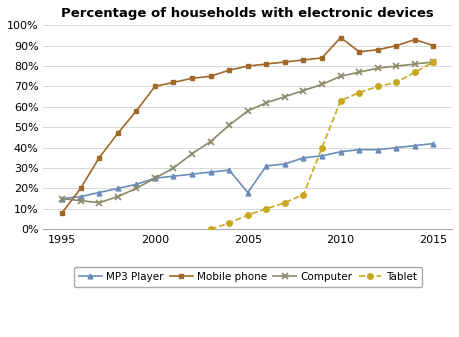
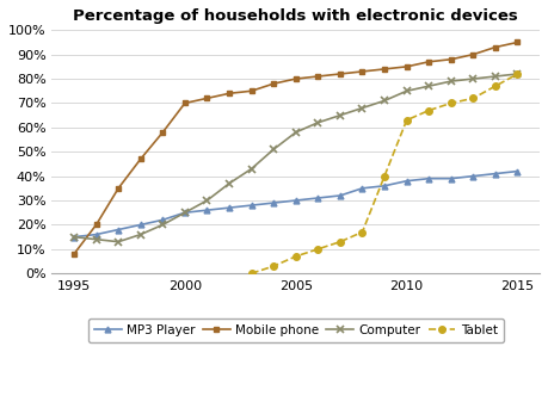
MP3 Player/2005: 18% -> 30%
Mobile phone/2010: 94% -> 85%
Mobile phone/2015: 90% -> 95%
